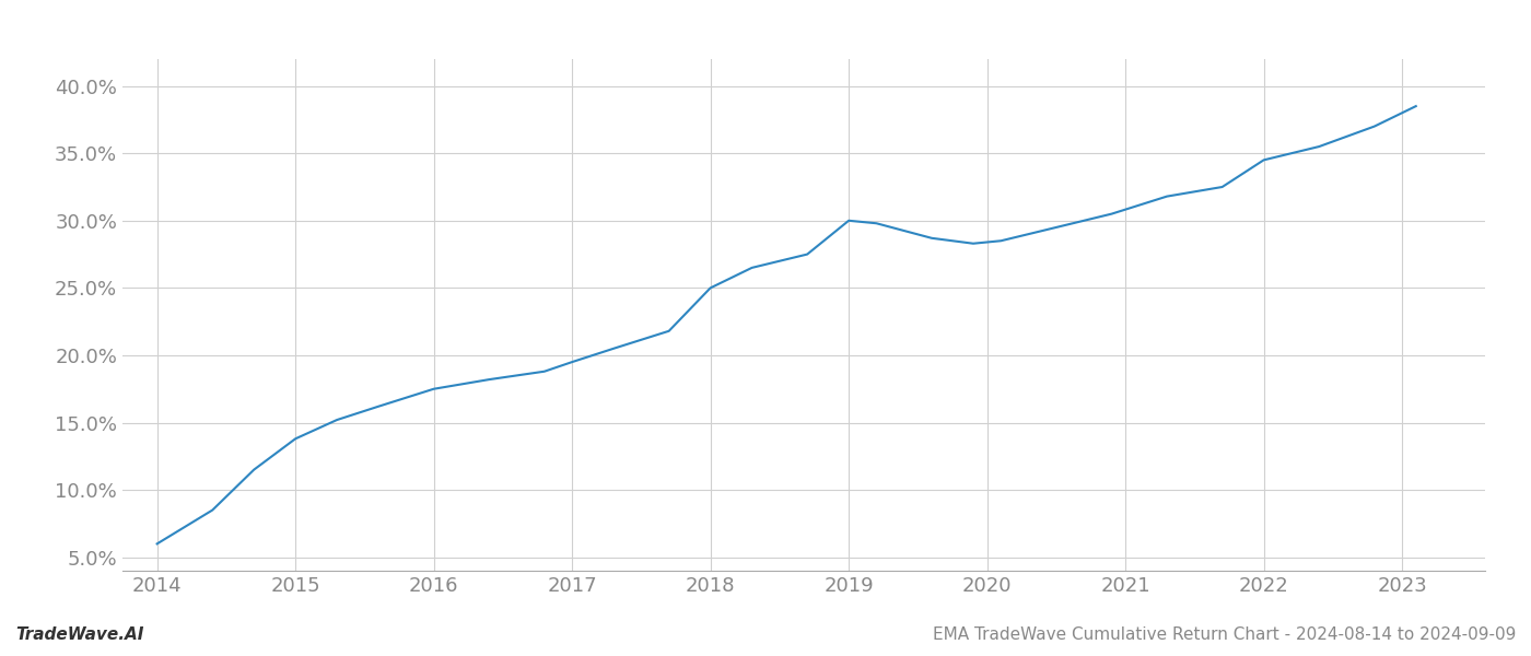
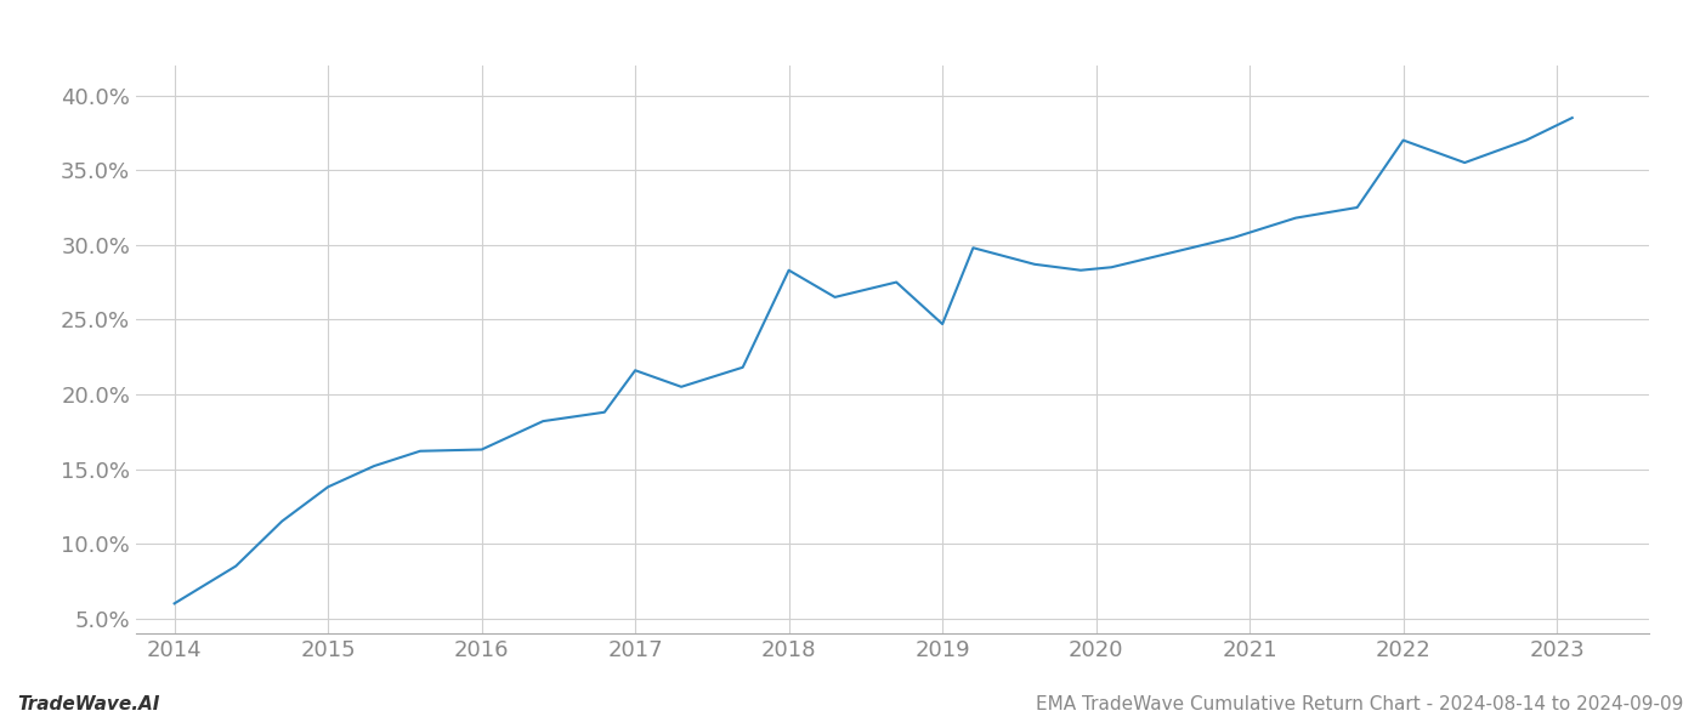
2016: 17.5% -> 16.3%
2017: 19.5% -> 21.6%
2018: 25.0% -> 28.3%
2019: 30.0% -> 24.7%
2022: 34.5% -> 37.0%
